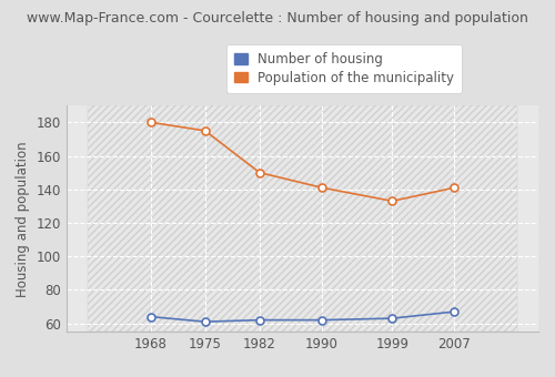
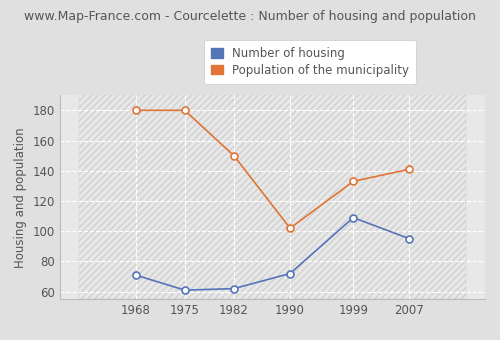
Number of housing/1968: 64 -> 71
Population of the municipality/1975: 175 -> 180
Number of housing/1990: 62 -> 72
Population of the municipality/1990: 141 -> 102
Number of housing/1999: 63 -> 109
Number of housing/2007: 67 -> 95
